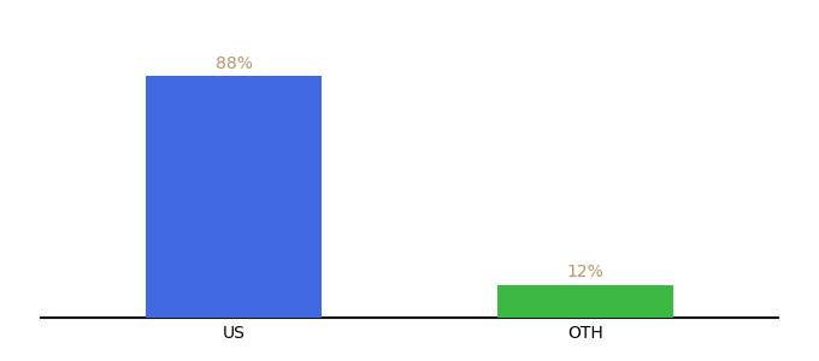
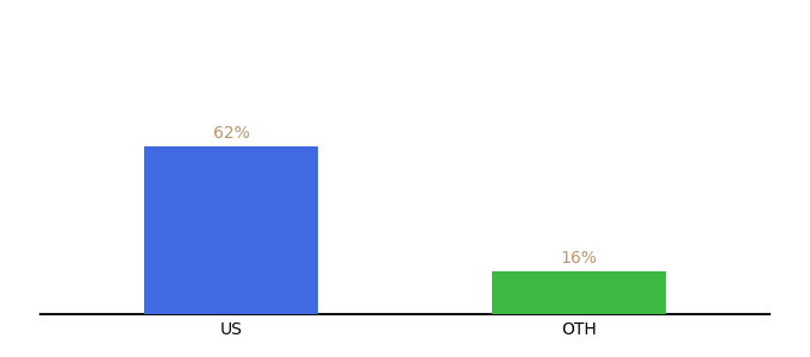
US: 88% -> 62%
OTH: 12% -> 16%
